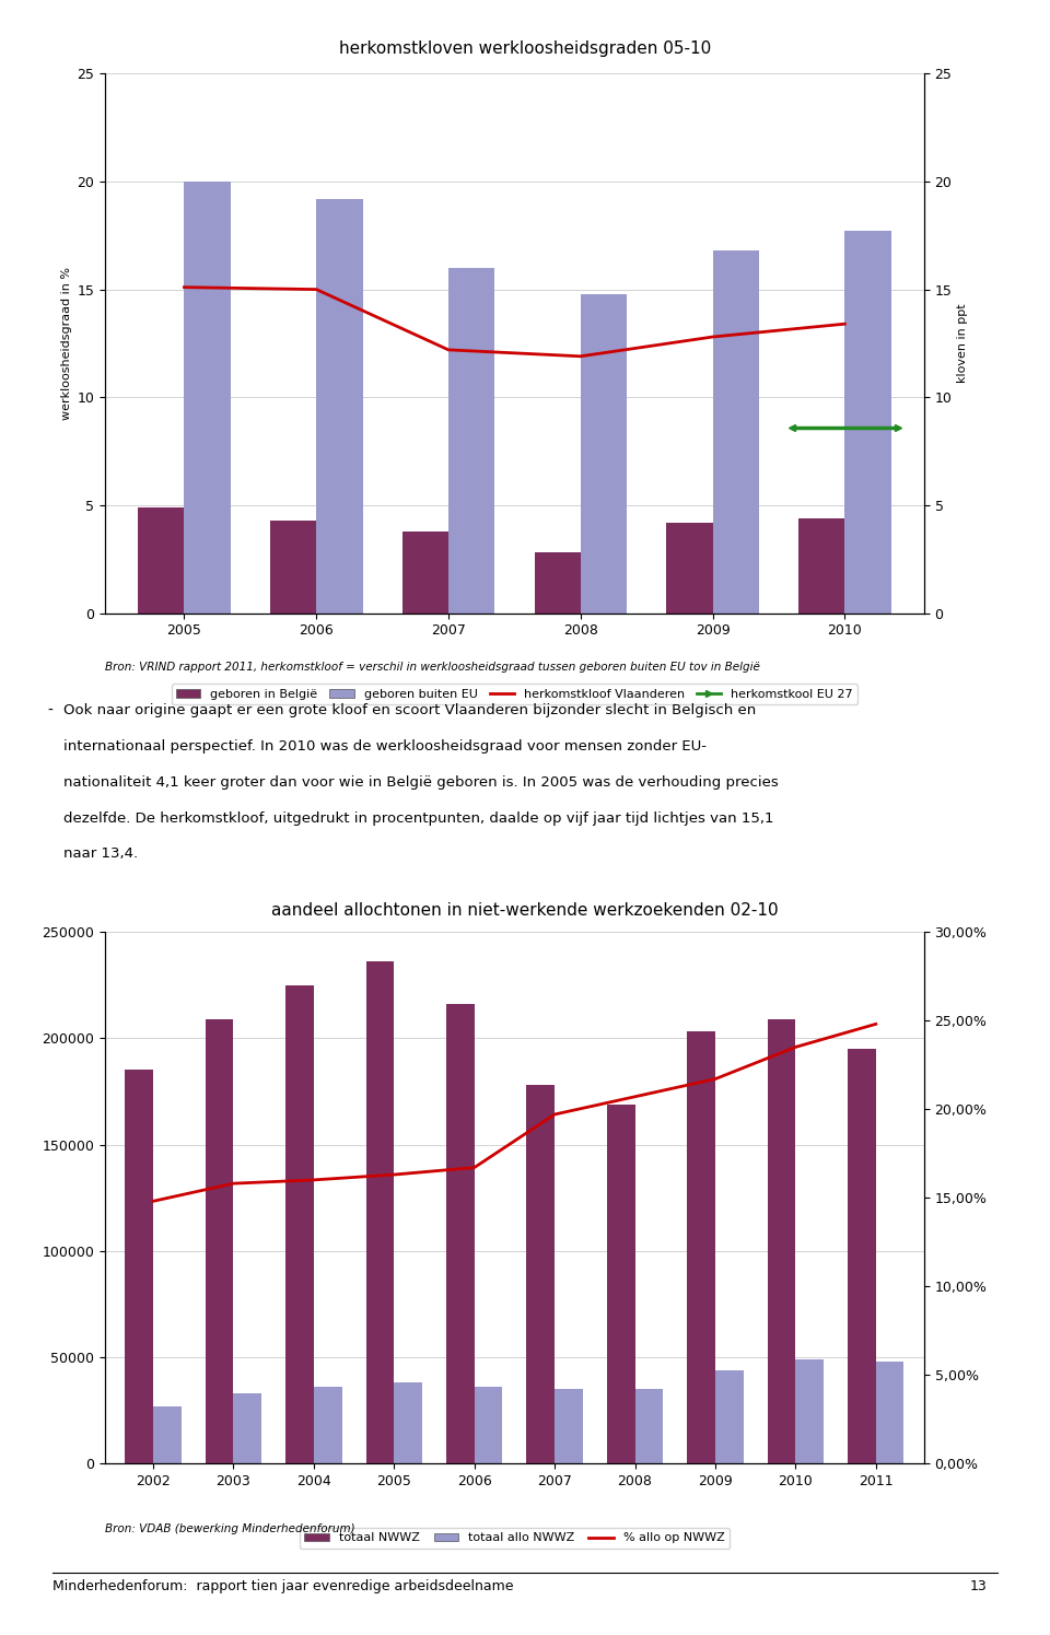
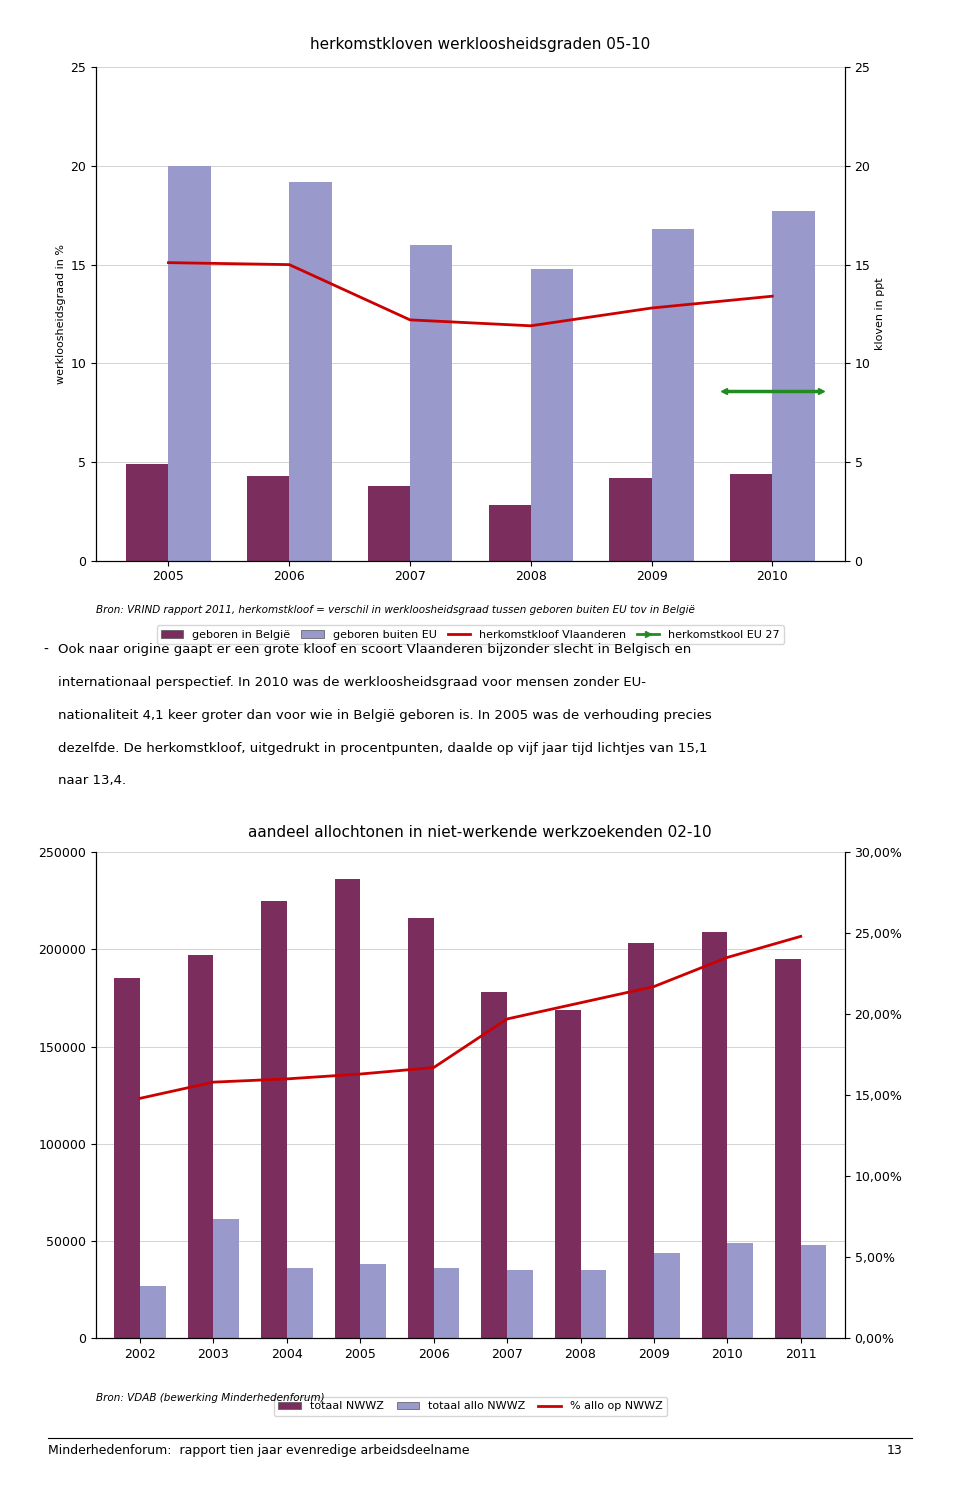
totaal NWWZ/2003: 209000 -> 197000
totaal allo NWWZ/2003: 33000 -> 61000
